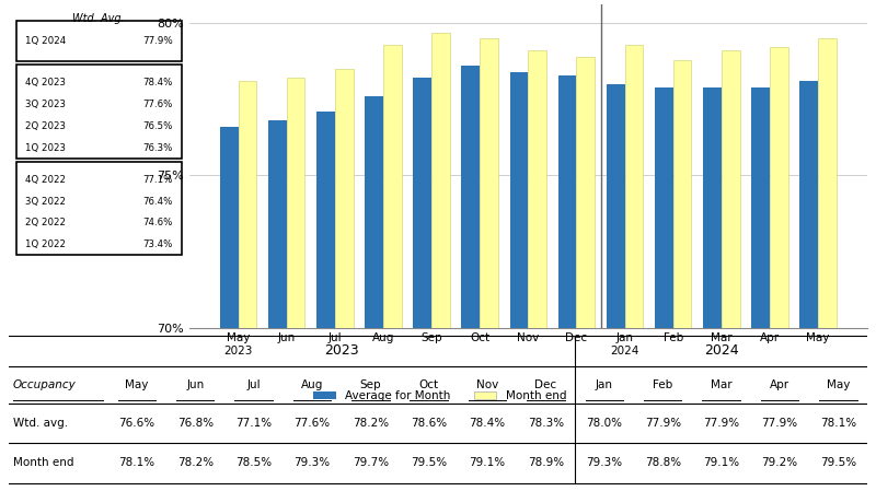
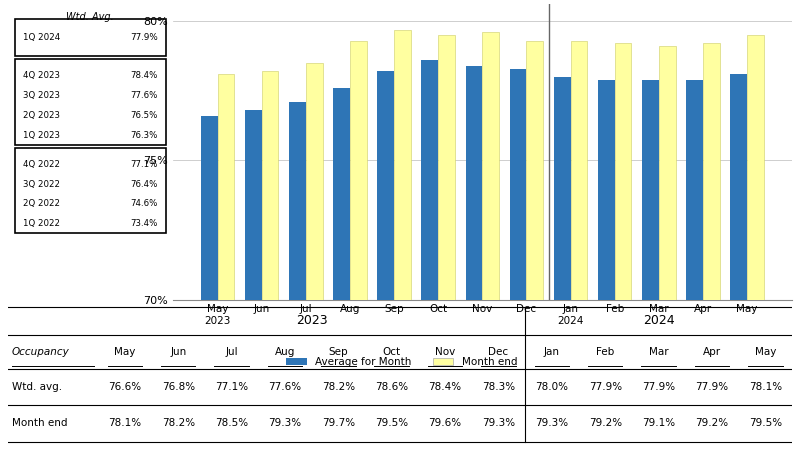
Month end/Nov: 79.1% -> 79.6%
Month end/Dec: 78.9% -> 79.3%
Month end/Feb: 78.8% -> 79.2%
